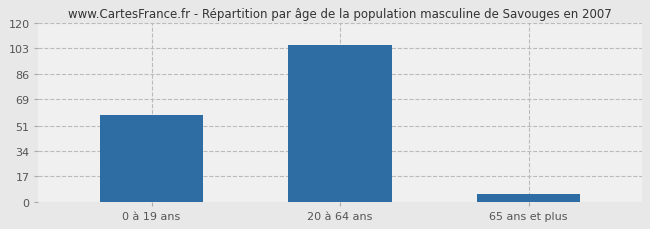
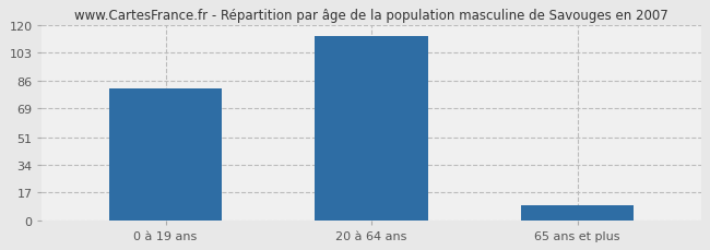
0 à 19 ans: 58 -> 81
20 à 64 ans: 105 -> 113
65 ans et plus: 5 -> 9
